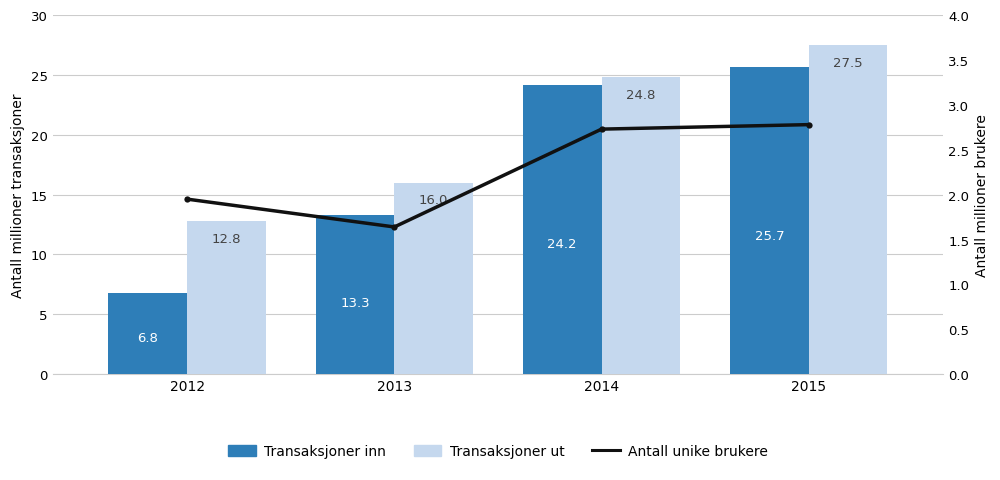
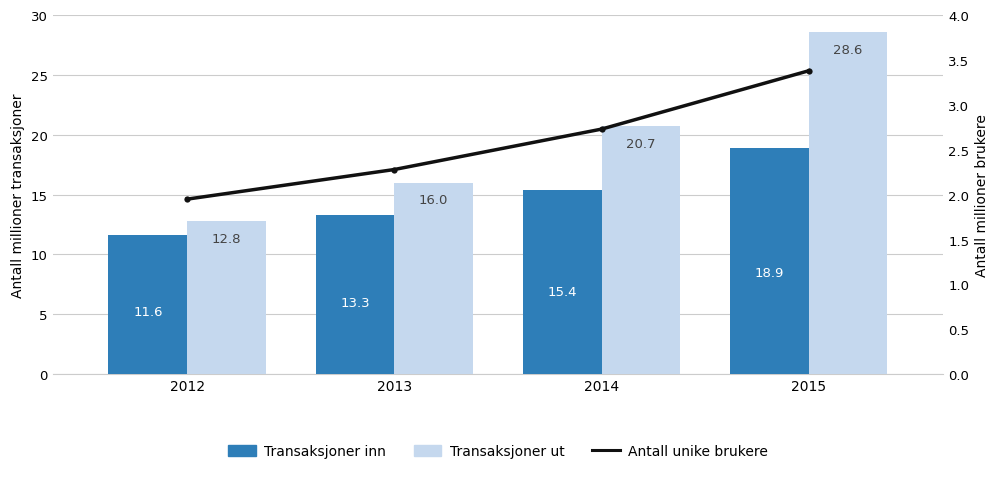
Transaksjoner inn/2012: 6.8 -> 11.6
Antall unike brukere/2013: 1.64 -> 2.28
Transaksjoner inn/2014: 24.2 -> 15.4
Transaksjoner ut/2014: 24.8 -> 20.7
Transaksjoner inn/2015: 25.7 -> 18.9
Antall unike brukere/2015: 2.78 -> 3.38
Transaksjoner ut/2015: 27.5 -> 28.6
